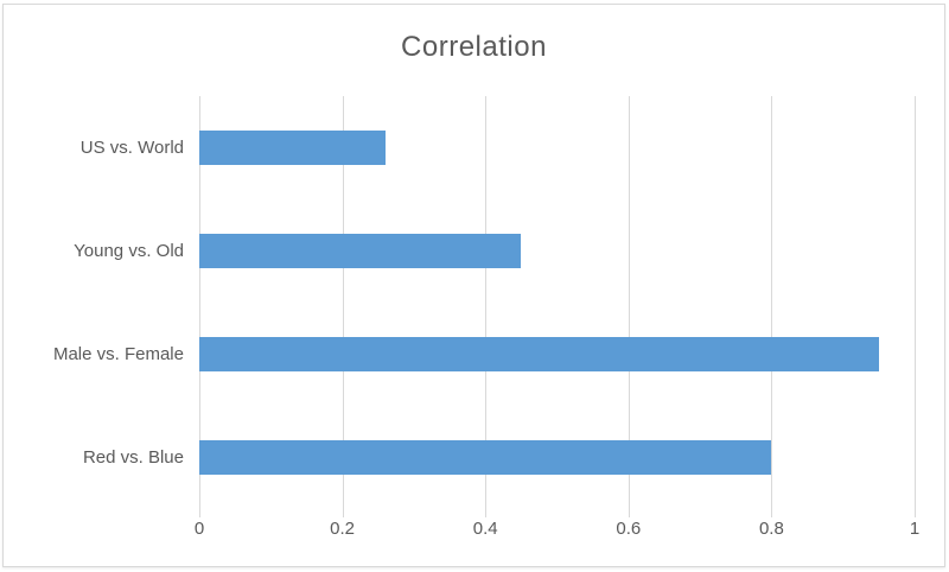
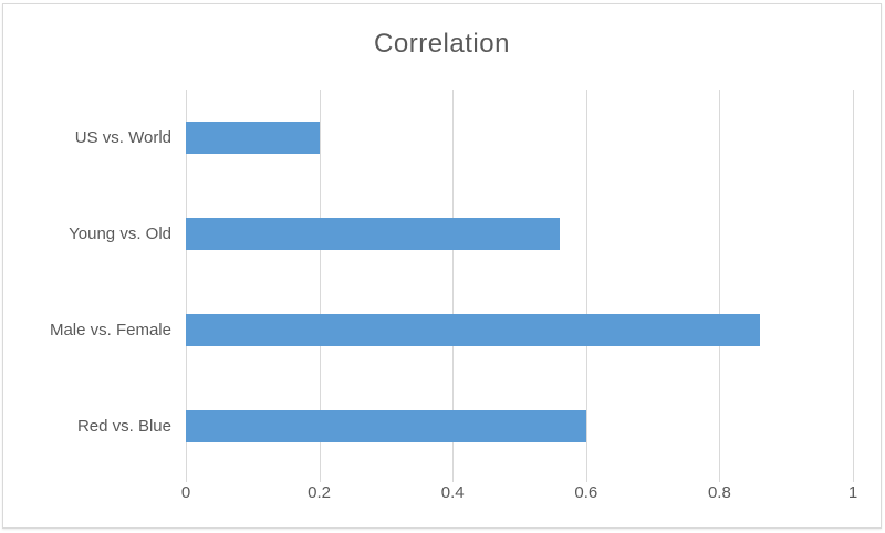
US vs. World: 0.26 -> 0.20
Young vs. Old: 0.45 -> 0.56
Male vs. Female: 0.95 -> 0.86
Red vs. Blue: 0.80 -> 0.60
